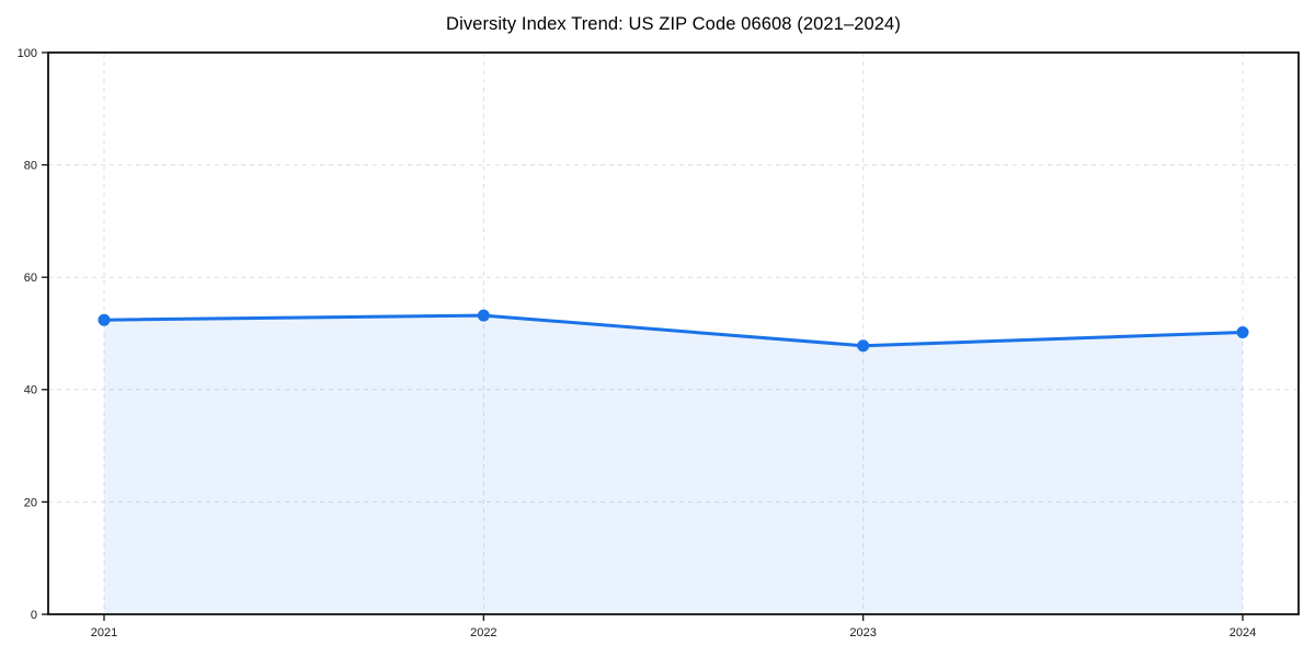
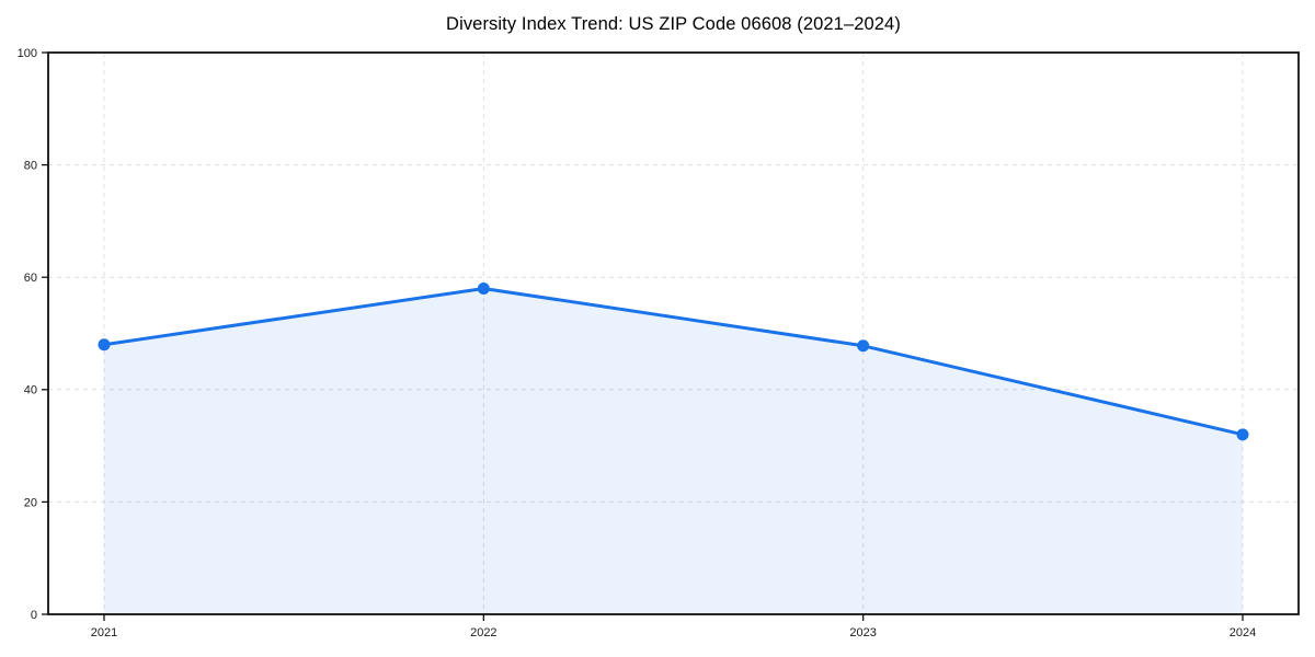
2021: 52 -> 48
2022: 53 -> 58
2024: 50 -> 32
